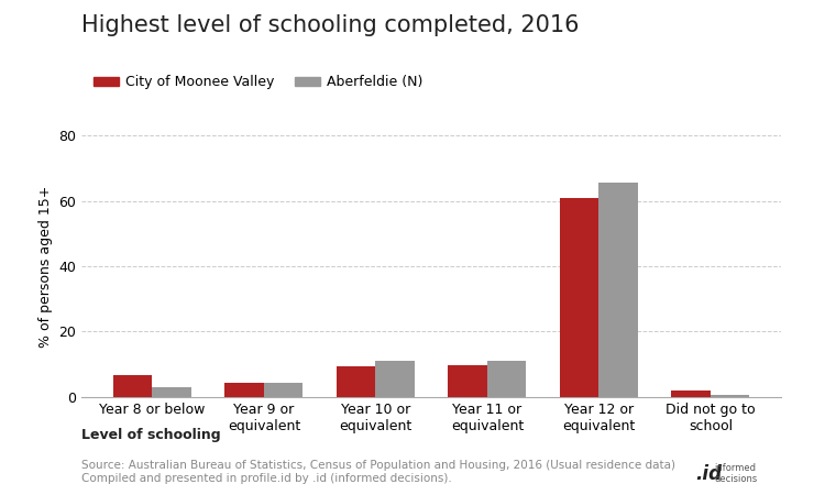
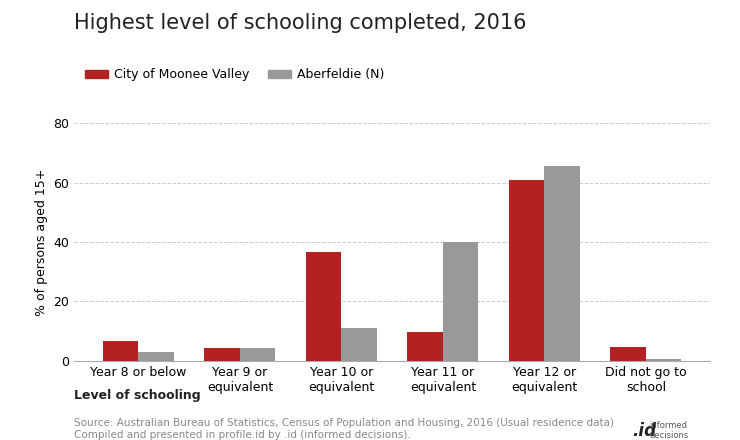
City of Moonee Valley/Year 10 or equivalent: 9.5 -> 36.5
Aberfeldie (N)/Year 11 or equivalent: 11.0 -> 40.0
City of Moonee Valley/Did not go to school: 2.0 -> 4.5
